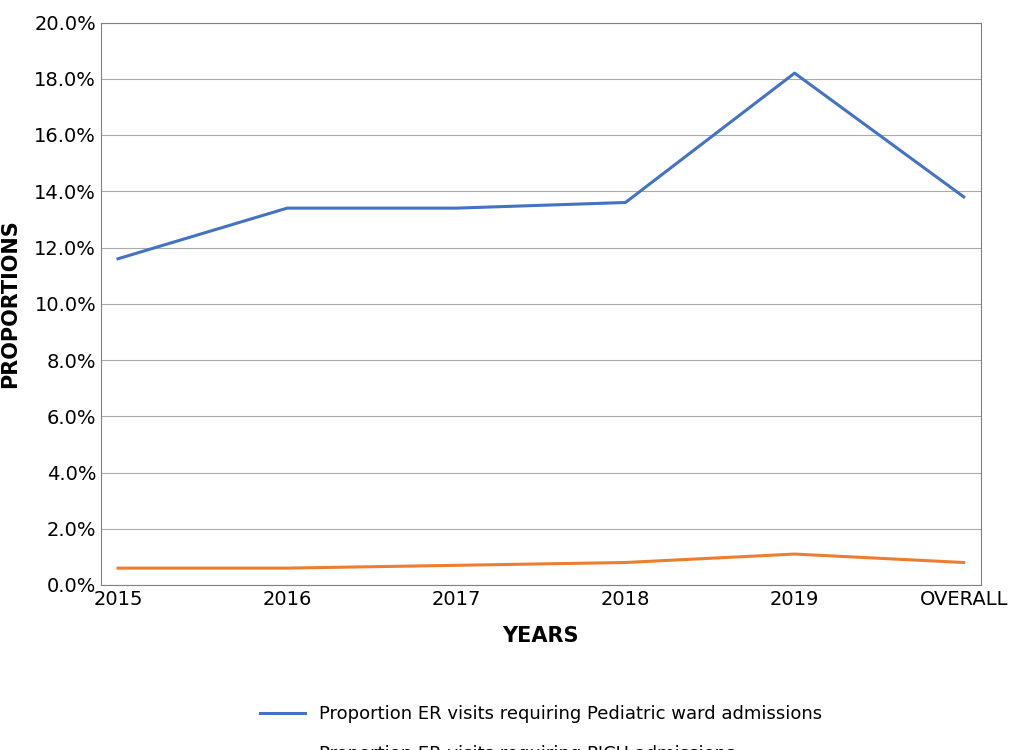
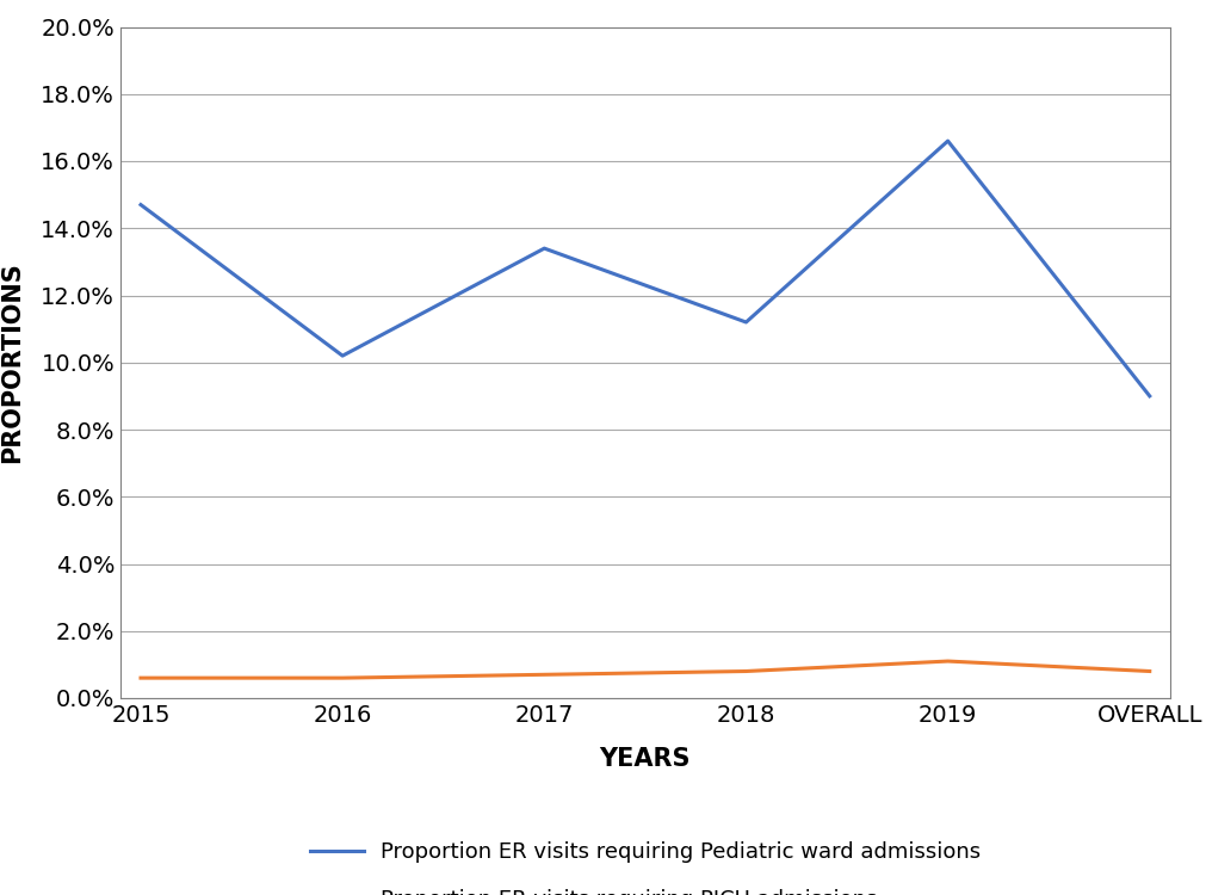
Proportion ER visits requiring Pediatric ward admissions/2015: 11.6% -> 14.7%
Proportion ER visits requiring Pediatric ward admissions/2016: 13.4% -> 10.2%
Proportion ER visits requiring Pediatric ward admissions/2018: 13.6% -> 11.2%
Proportion ER visits requiring Pediatric ward admissions/2019: 18.2% -> 16.6%
Proportion ER visits requiring Pediatric ward admissions/OVERALL: 13.8% -> 9.0%
